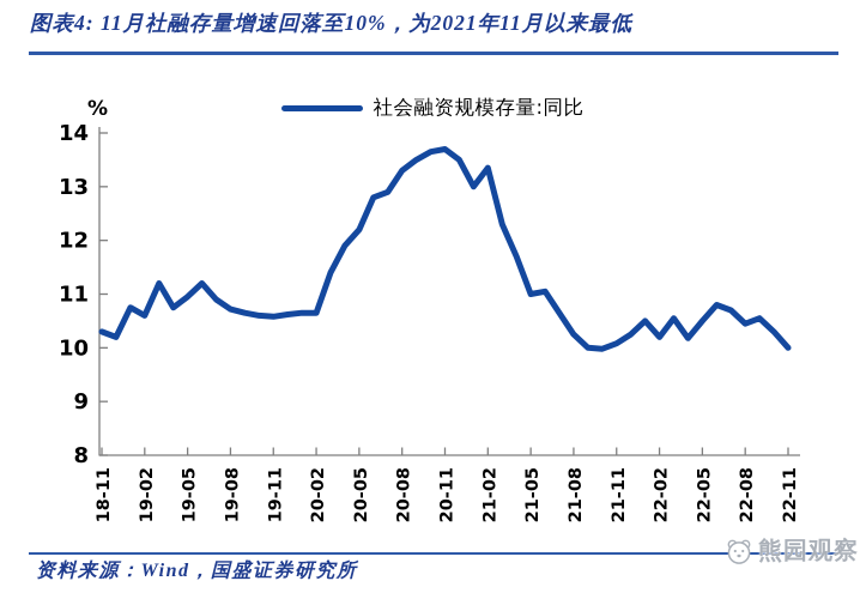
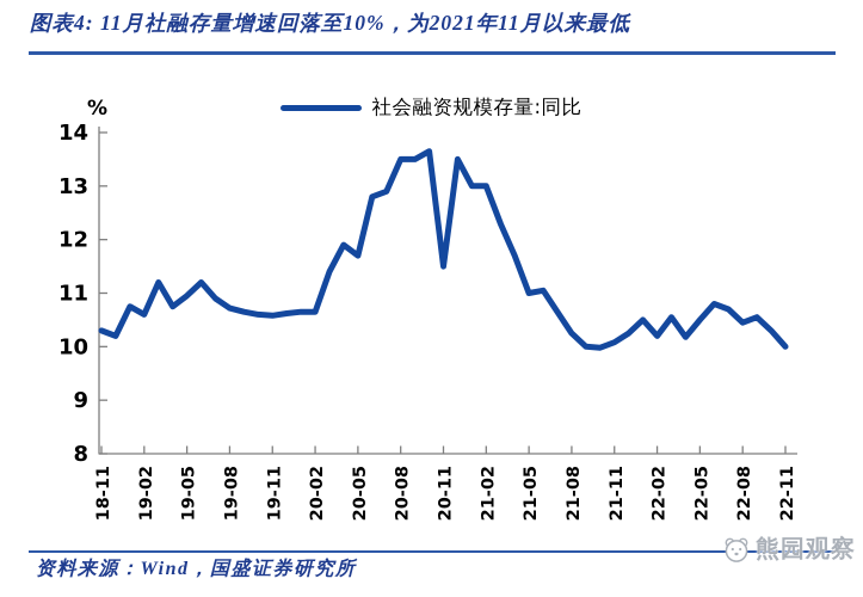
20-05: 12.2 -> 11.7
20-08: 13.3 -> 13.5
20-11: 13.7 -> 11.5
21-02: 13.3 -> 13.0
